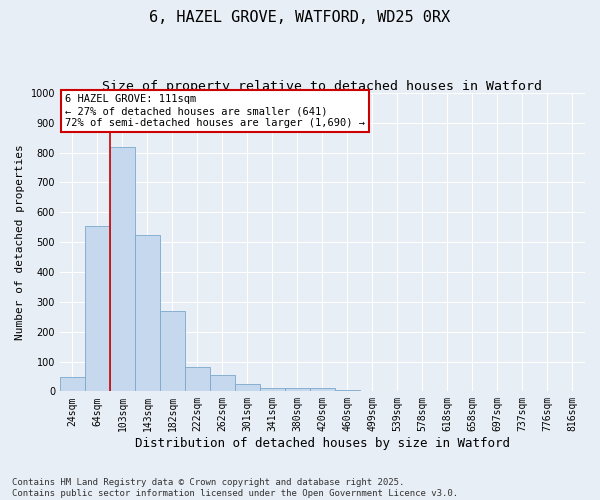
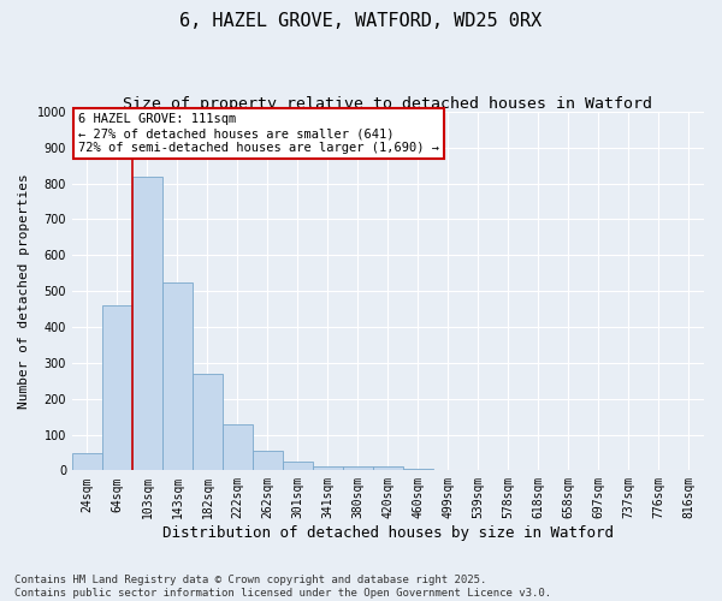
64sqm: 555 -> 460
222sqm: 80 -> 128
